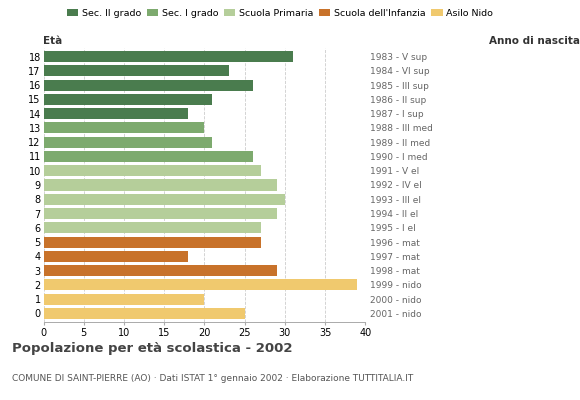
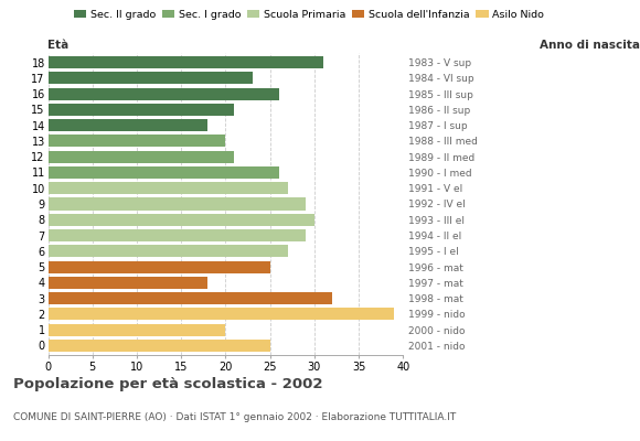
5: 27 -> 25
3: 29 -> 32
